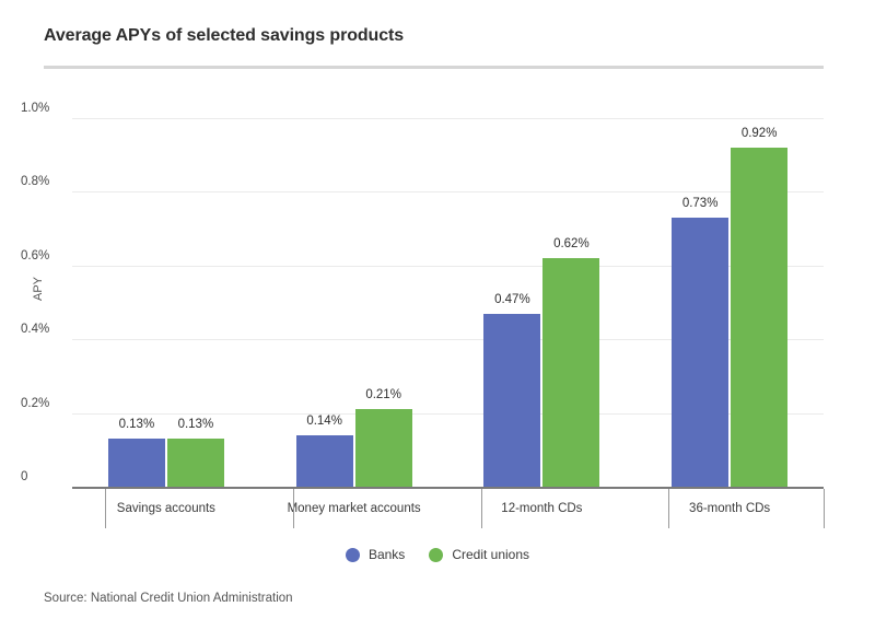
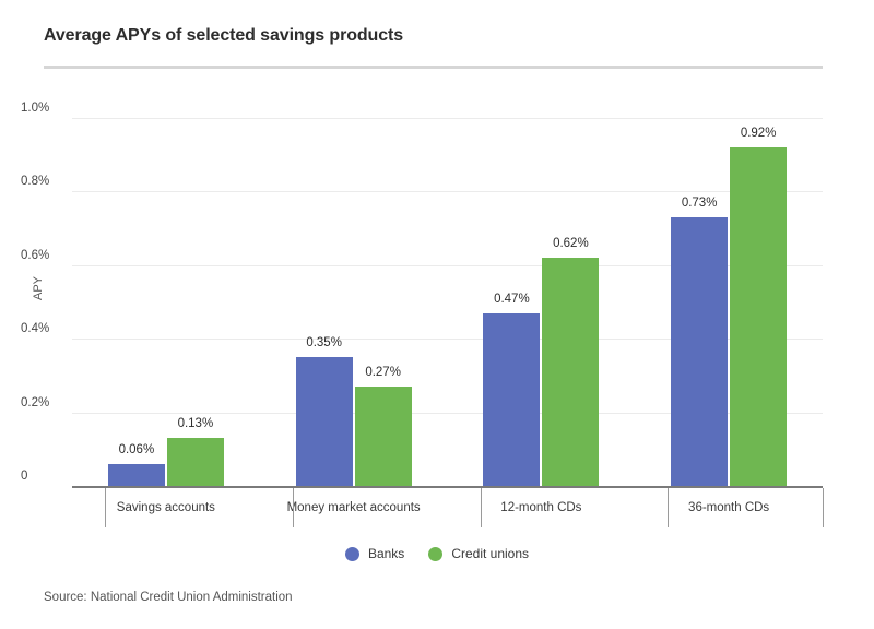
Banks/Savings accounts: 0.13% -> 0.06%
Banks/Money market accounts: 0.14% -> 0.35%
Credit unions/Money market accounts: 0.21% -> 0.27%
